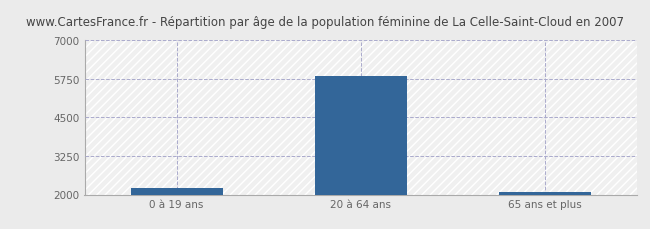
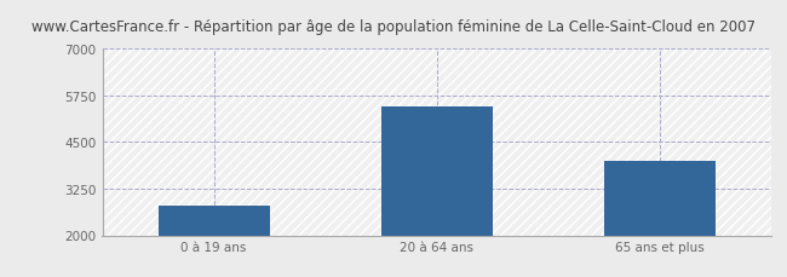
0 à 19 ans: 2200 -> 2800
20 à 64 ans: 5850 -> 5450
65 ans et plus: 2080 -> 4000
